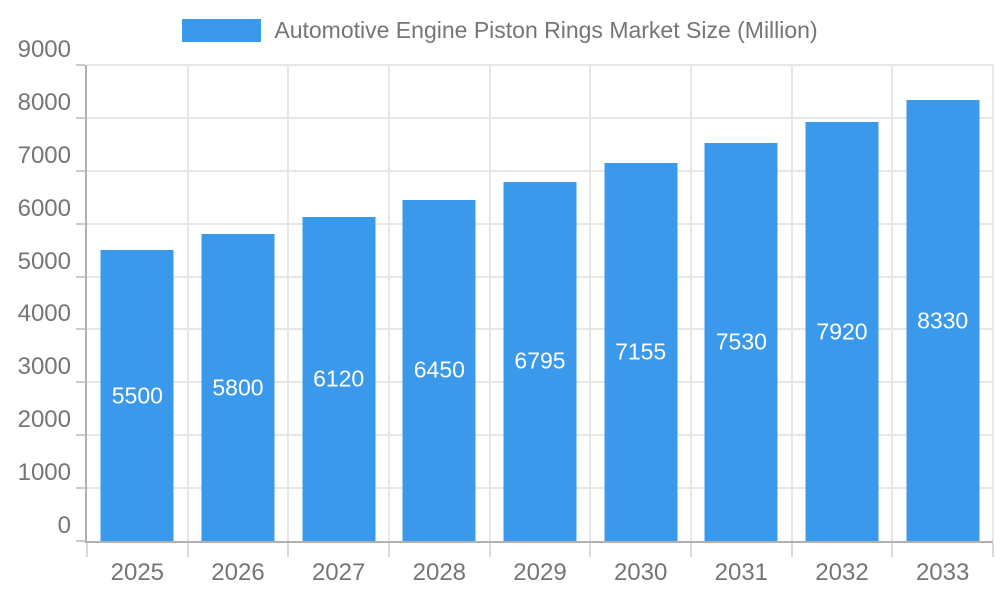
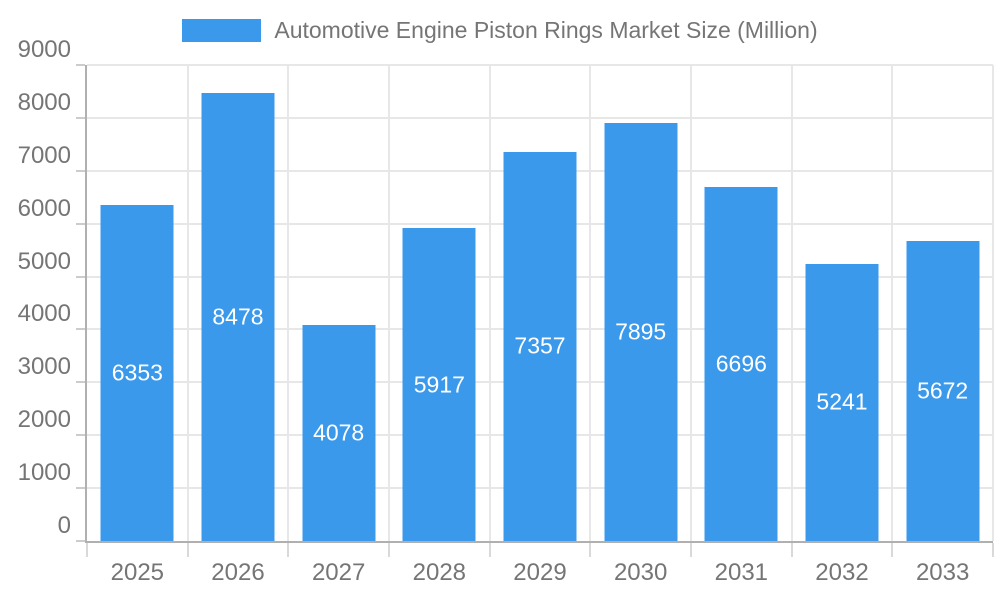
2025: 5500 -> 6353
2026: 5800 -> 8478
2027: 6120 -> 4078
2028: 6450 -> 5917
2029: 6795 -> 7357
2030: 7155 -> 7895
2031: 7530 -> 6696
2032: 7920 -> 5241
2033: 8330 -> 5672
